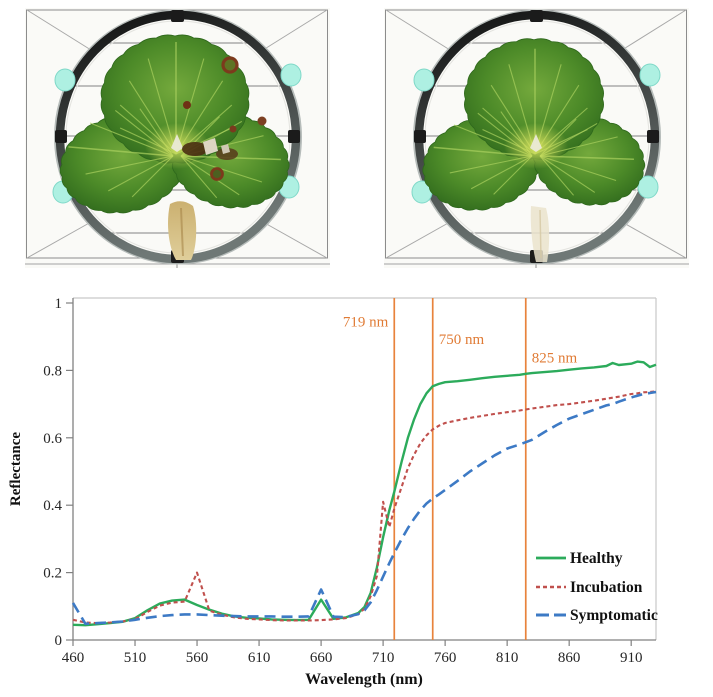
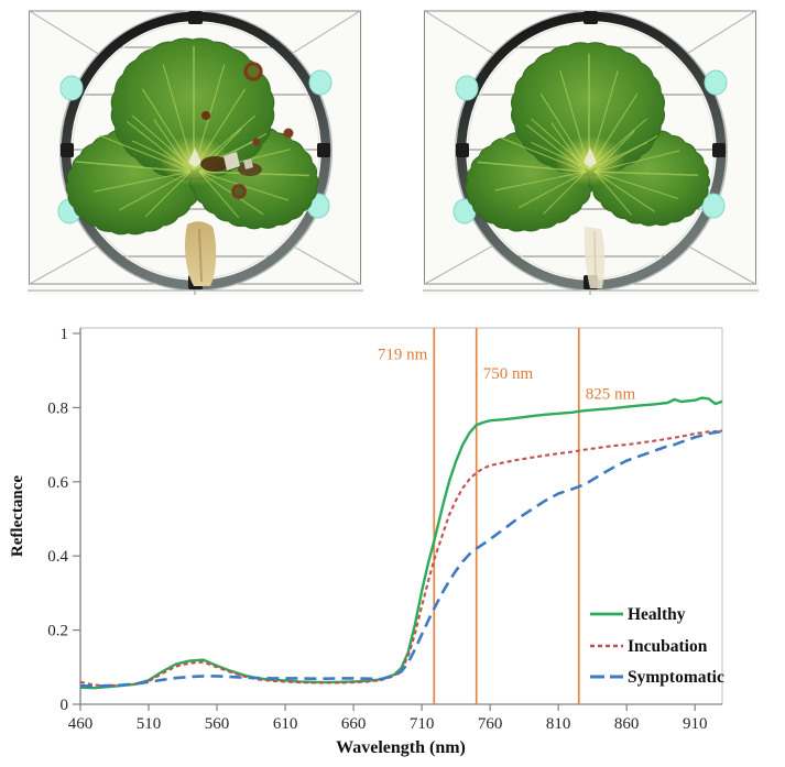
Symptomatic/460: 0.11 -> 0.05
Incubation/560: 0.20 -> 0.10
Healthy/660: 0.12 -> 0.06
Symptomatic/660: 0.15 -> 0.07
Incubation/710: 0.41 -> 0.27
